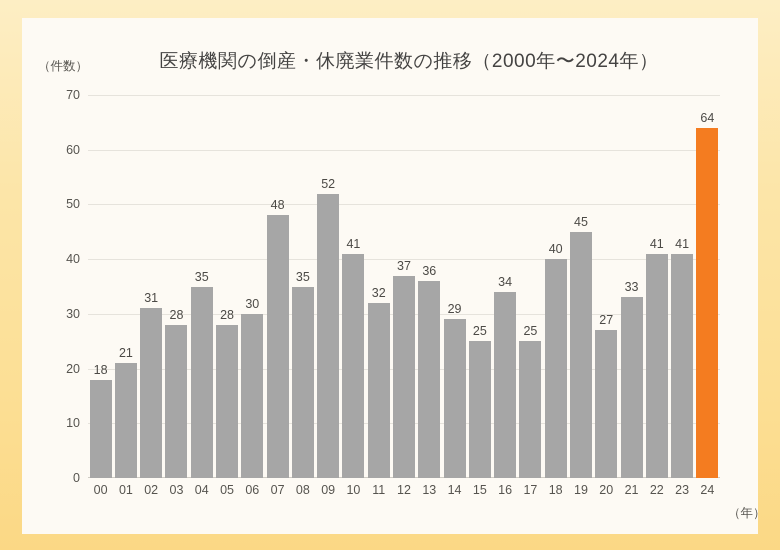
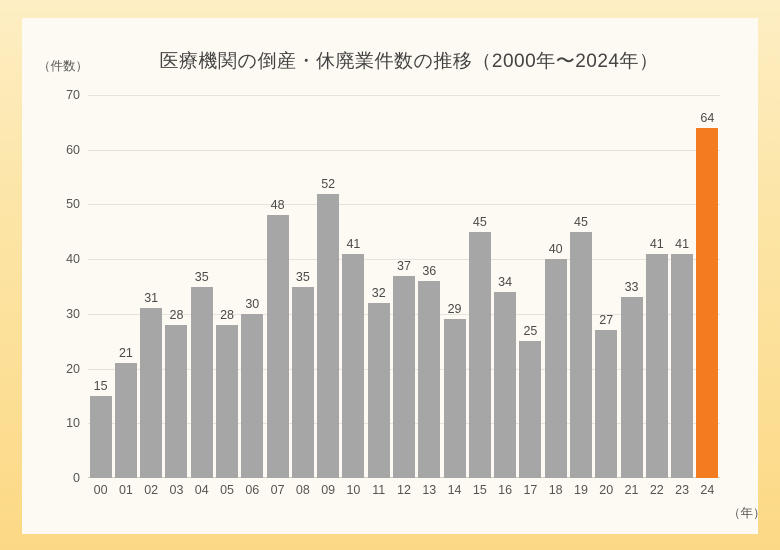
00: 18 -> 15
15: 25 -> 45
